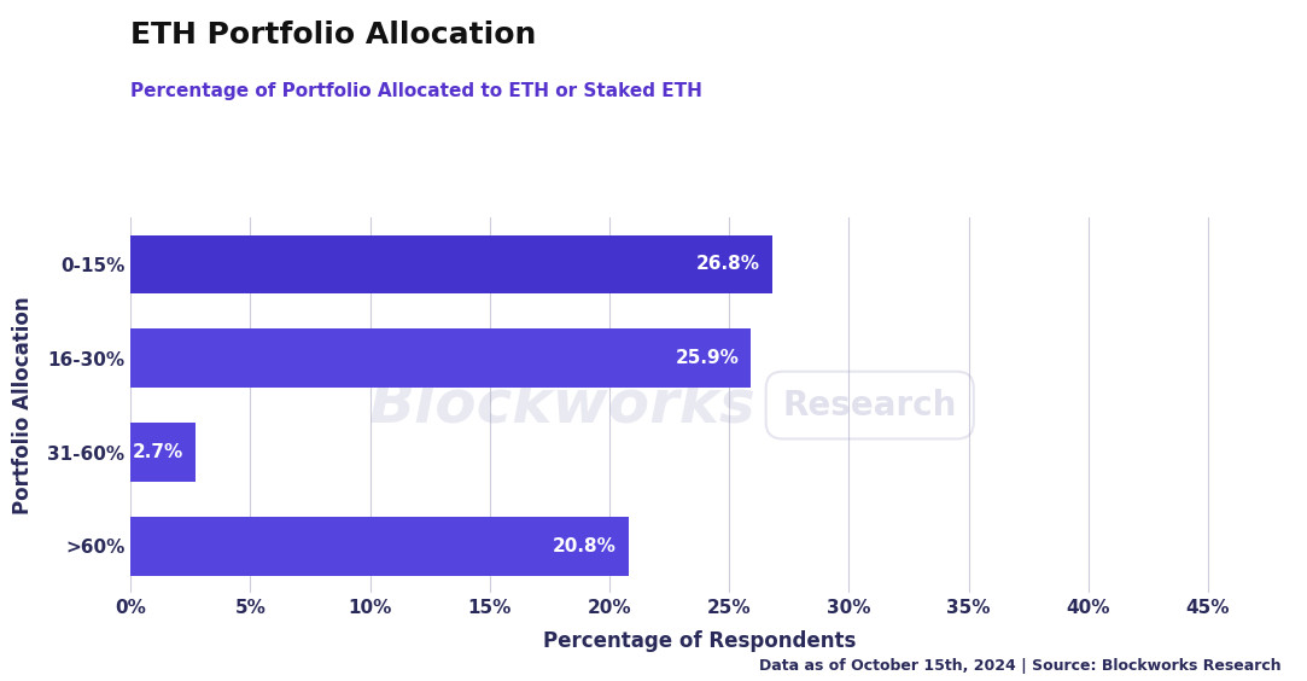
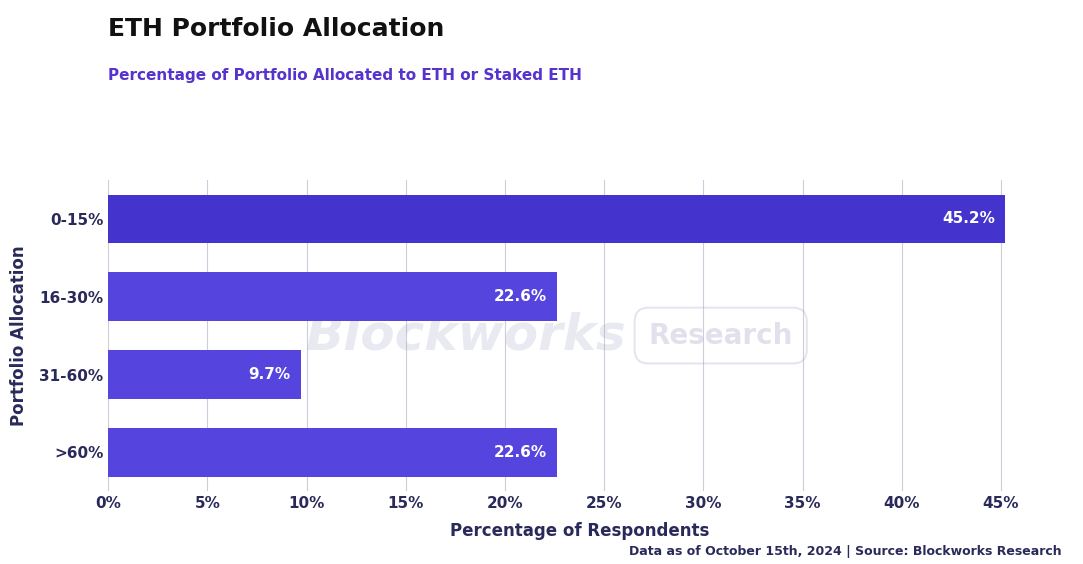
0-15%: 26.8% -> 45.2%
16-30%: 25.9% -> 22.6%
31-60%: 2.7% -> 9.7%
>60%: 20.8% -> 22.6%
